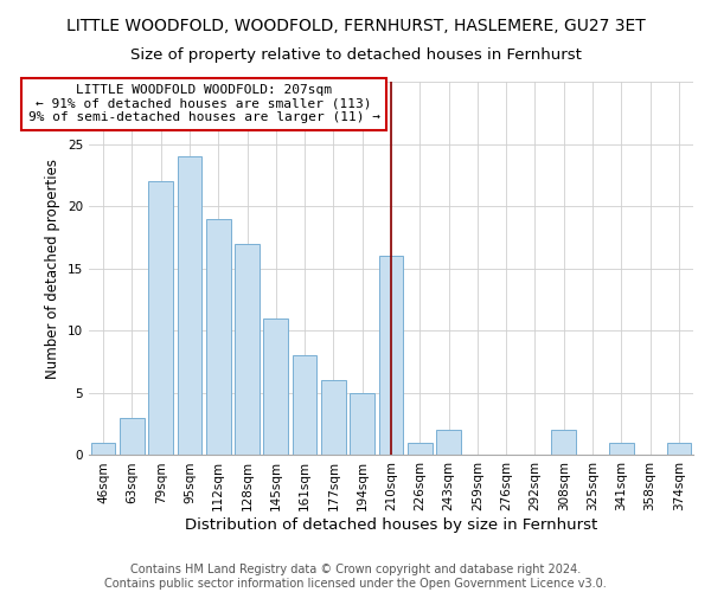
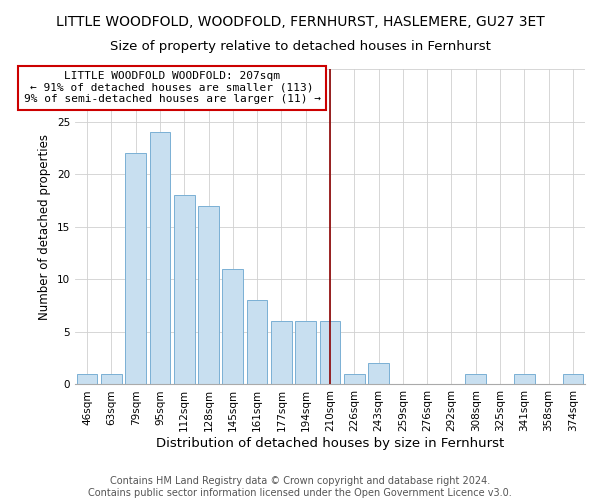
63sqm: 3 -> 1
112sqm: 19 -> 18
194sqm: 5 -> 6
210sqm: 16 -> 6
308sqm: 2 -> 1
